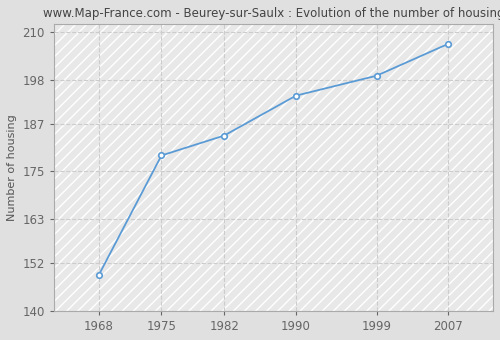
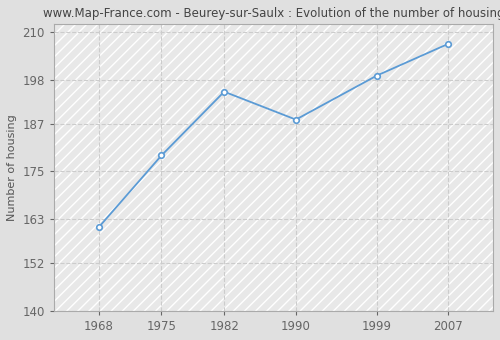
1968: 149 -> 161
1982: 184 -> 195
1990: 194 -> 188
